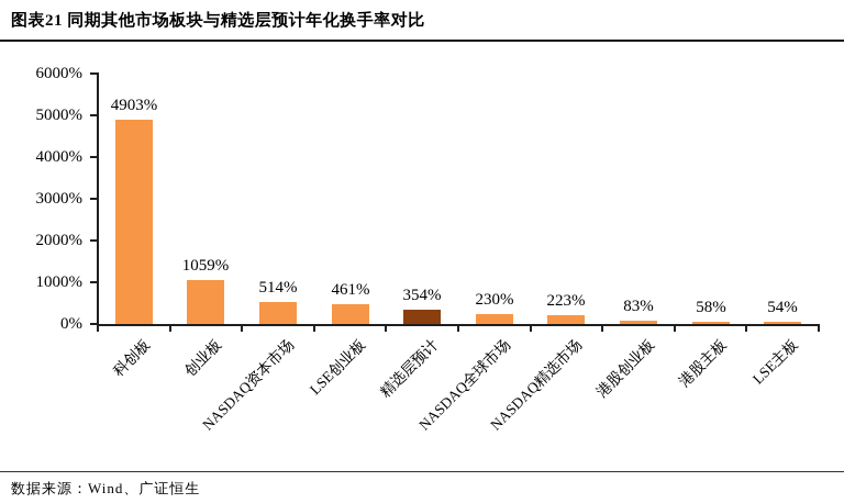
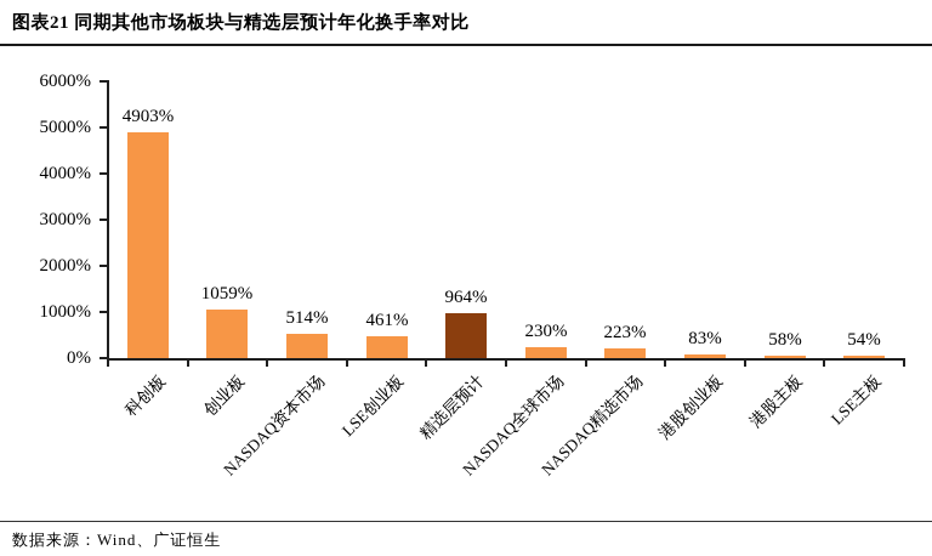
精选层预计: 354% -> 964%
